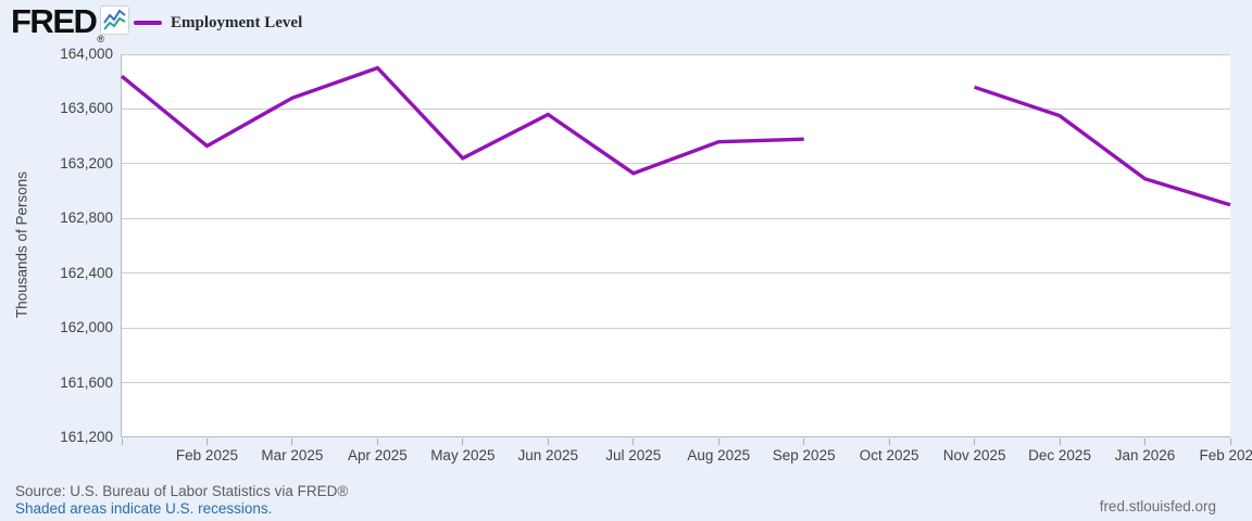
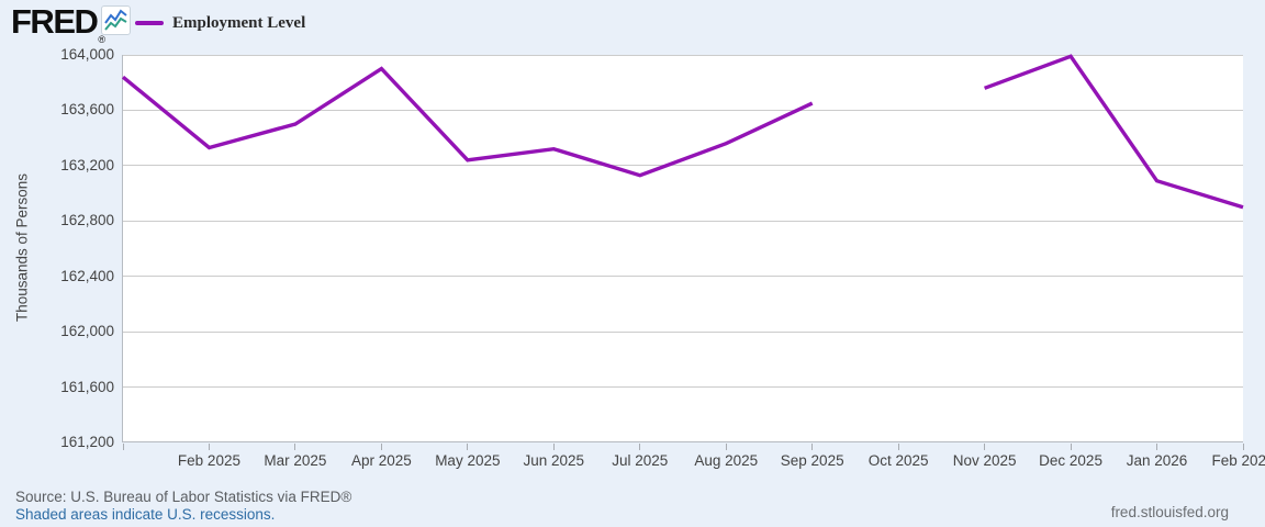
Mar 2025: 163680 -> 163500
Jun 2025: 163560 -> 163320
Sep 2025: 163380 -> 163650
Dec 2025: 163550 -> 163990
